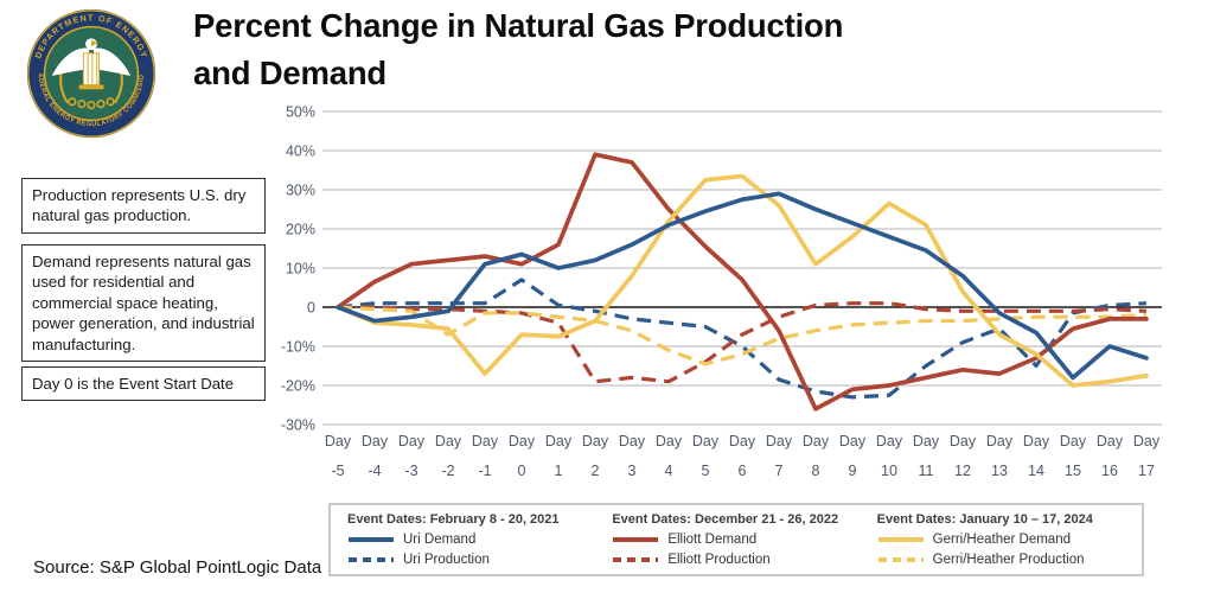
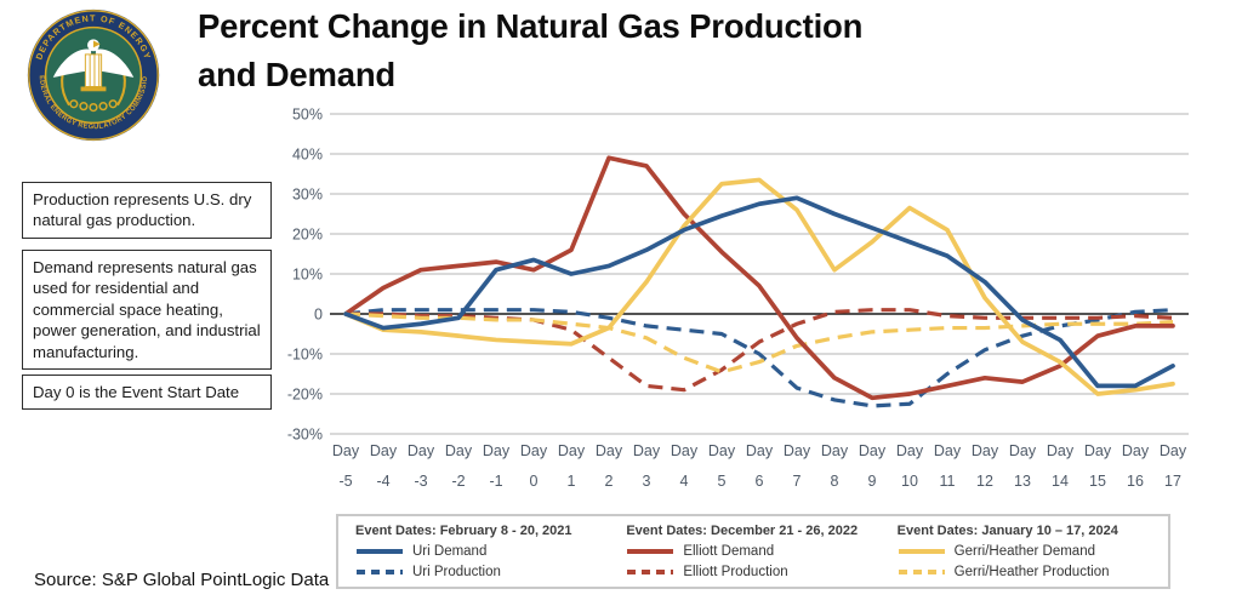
Gerri/Heather Production/-2: -7% -> -1%
Gerri/Heather Demand/-1: -17% -> -6%
Uri Production/0: 7% -> 1%
Elliott Production/2: -19% -> -11%
Elliott Demand/8: -26% -> -16%
Uri Production/14: -15% -> -3%
Uri Demand/16: -10% -> -18%
